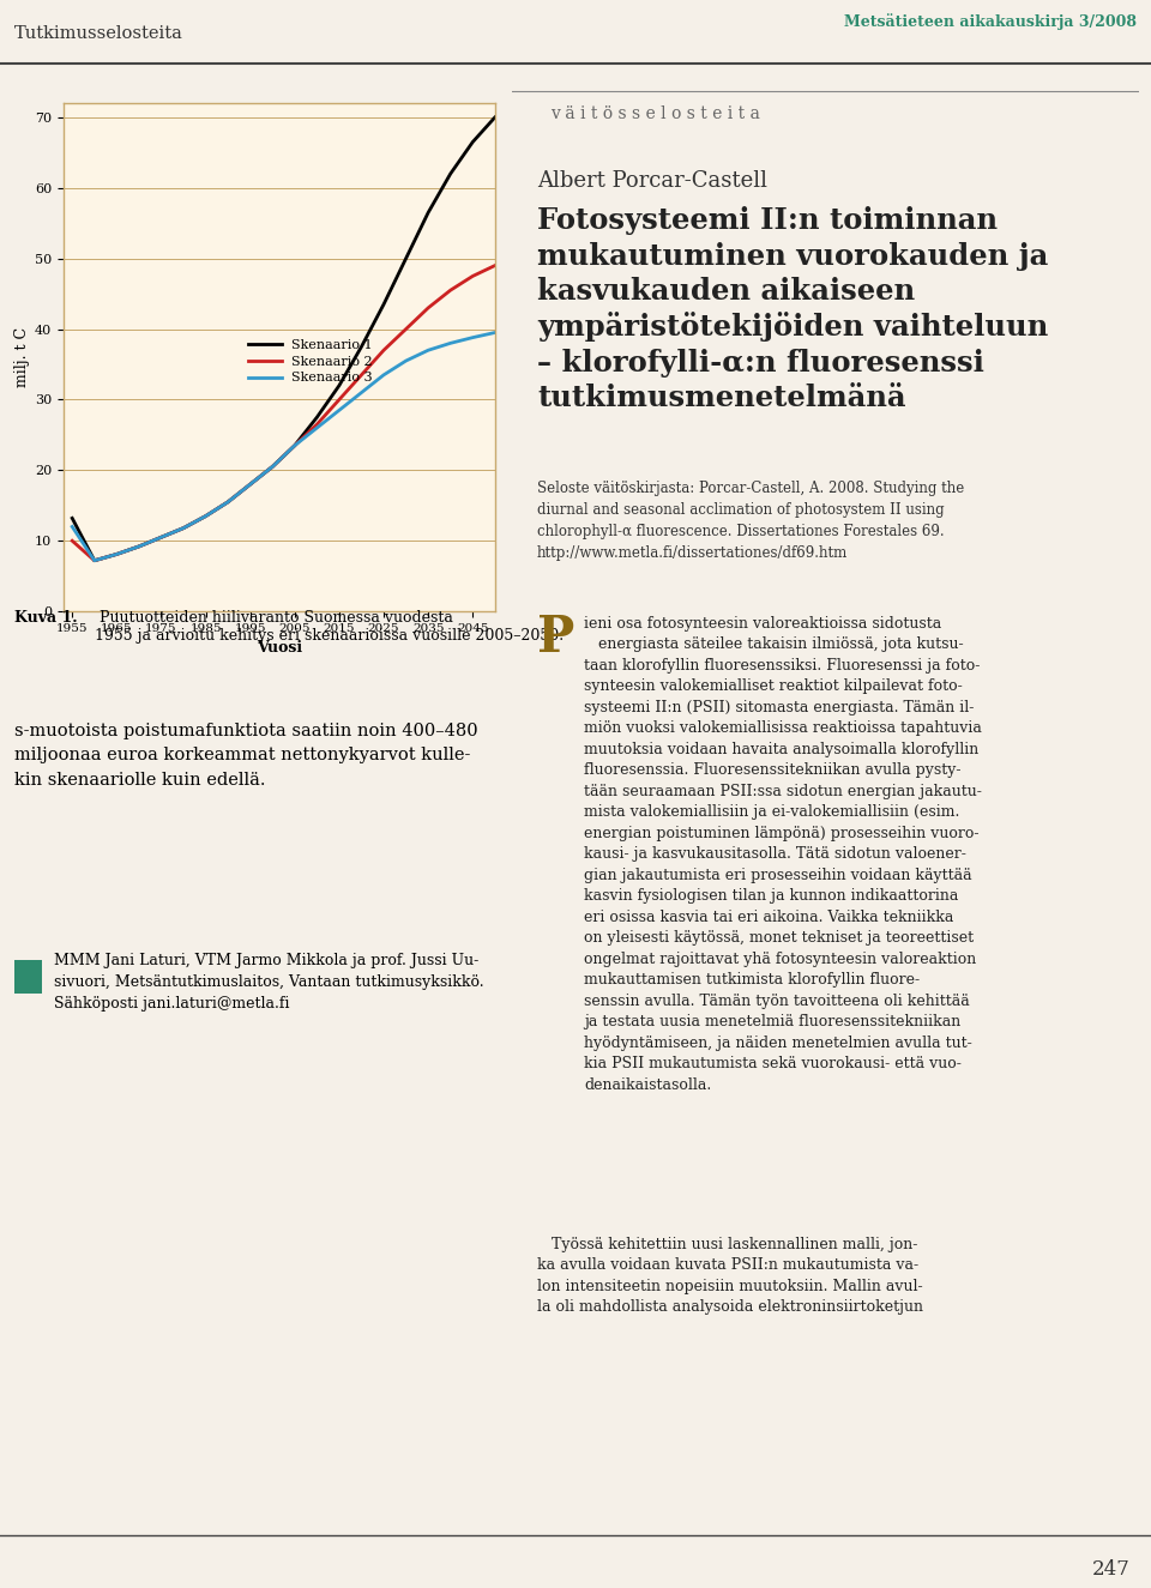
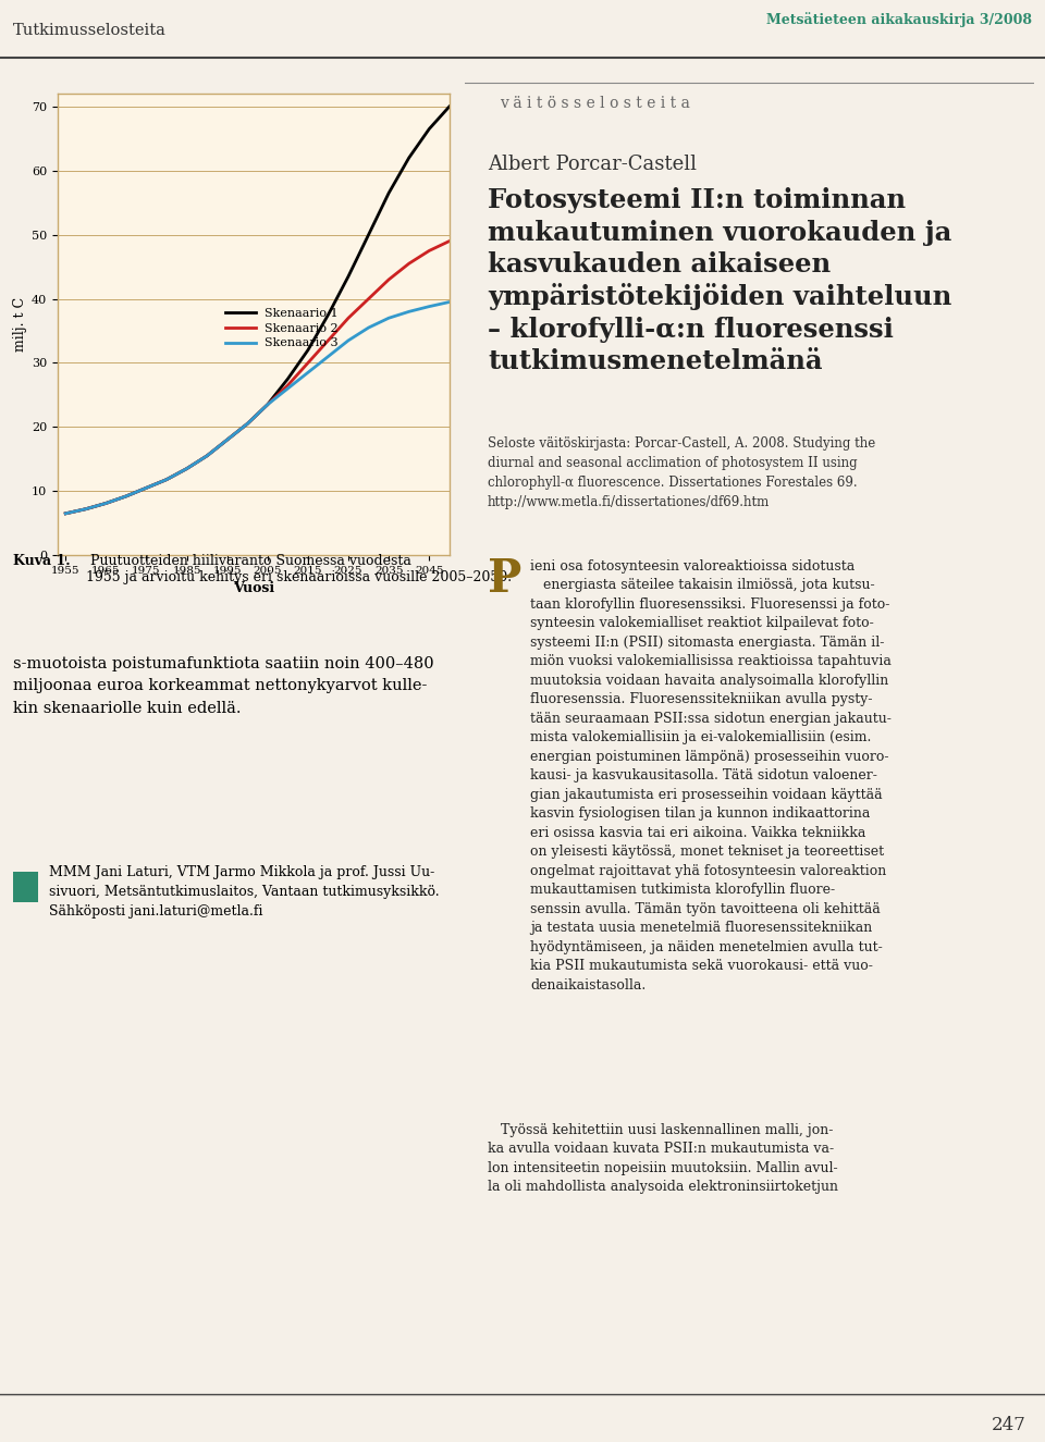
Skenaario 1/1955: 13.2 -> 6.5
Skenaario 2/1955: 10.0 -> 6.5
Skenaario 3/1955: 12.0 -> 6.5
